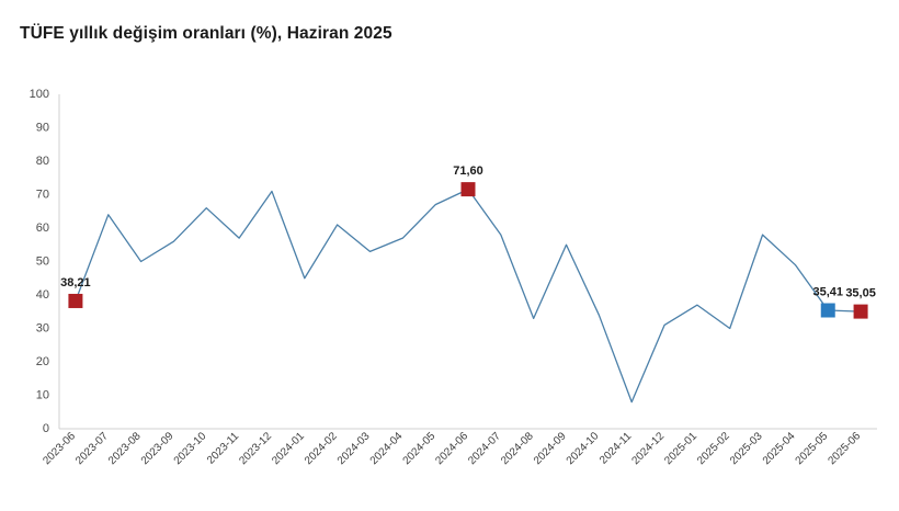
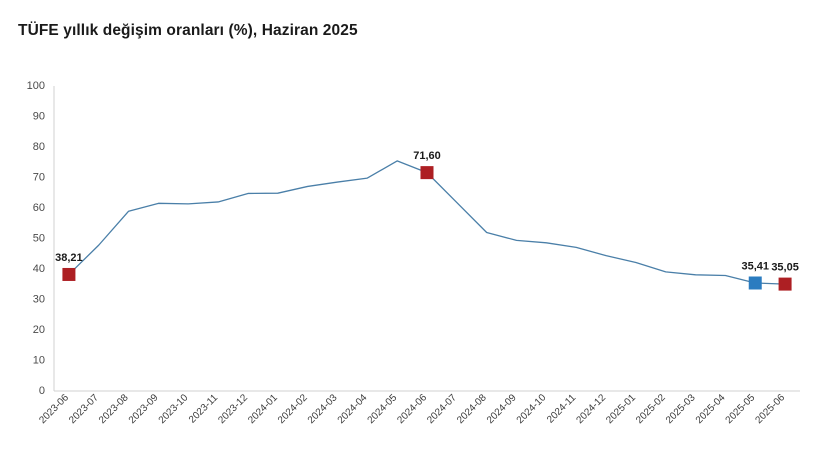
2023-07: 64 -> 48
2023-08: 50 -> 59
2023-09: 56 -> 62
2023-10: 66 -> 61
2023-11: 57 -> 62
2023-12: 71 -> 65
2024-01: 45 -> 65
2024-02: 61 -> 67
2024-03: 53 -> 68
2024-04: 57 -> 70
2024-05: 67 -> 75
2024-07: 58 -> 62
2024-08: 33 -> 52
2024-09: 55 -> 49
2024-10: 34 -> 49
2024-11: 8 -> 47
2024-12: 31 -> 44
2025-01: 37 -> 42
2025-02: 30 -> 39
2025-03: 58 -> 38
2025-04: 49 -> 38
